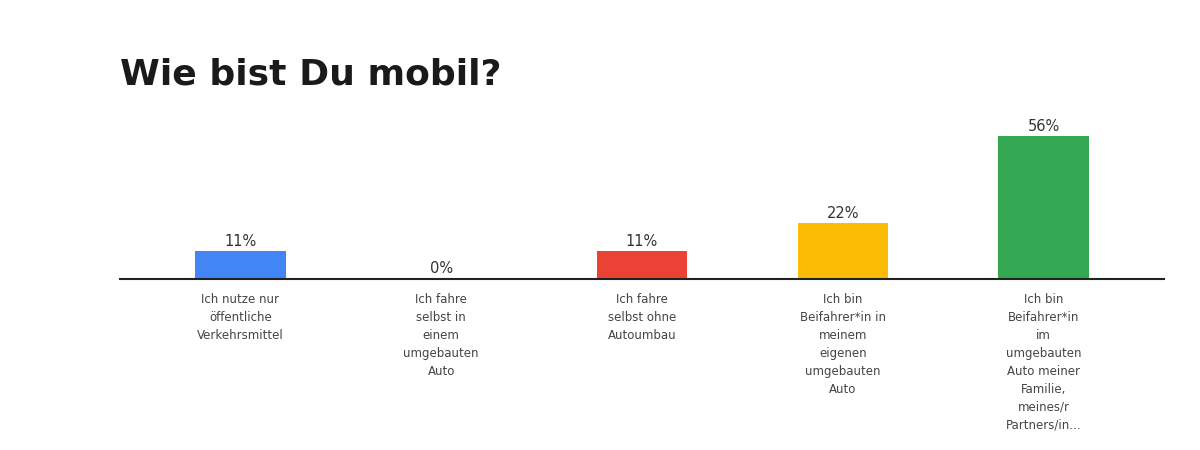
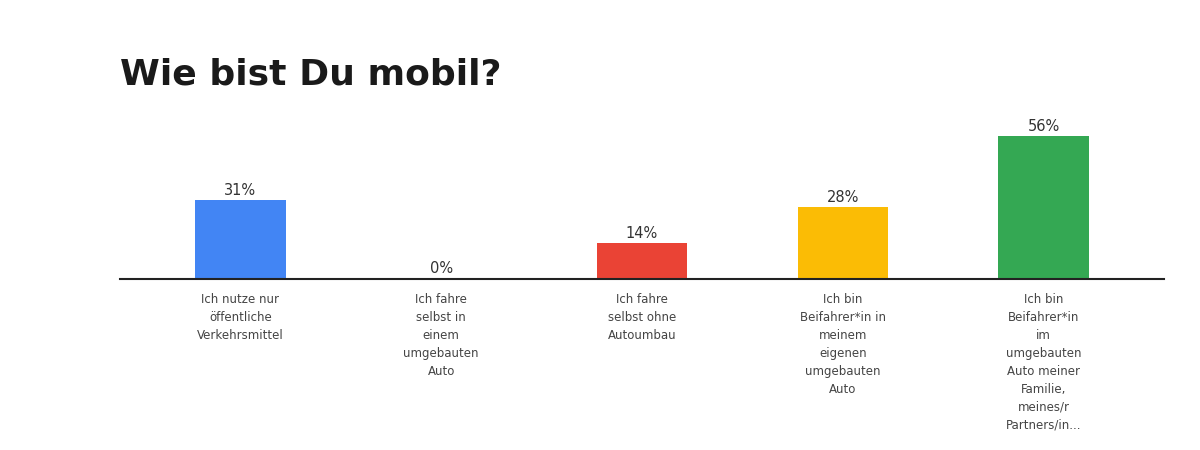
Ich nutze nur öffentliche Verkehrsmittel: 11% -> 31%
Ich fahre selbst ohne Autoumbau: 11% -> 14%
Ich bin Beifahrer*in in meinem eigenen umgebauten Auto: 22% -> 28%
